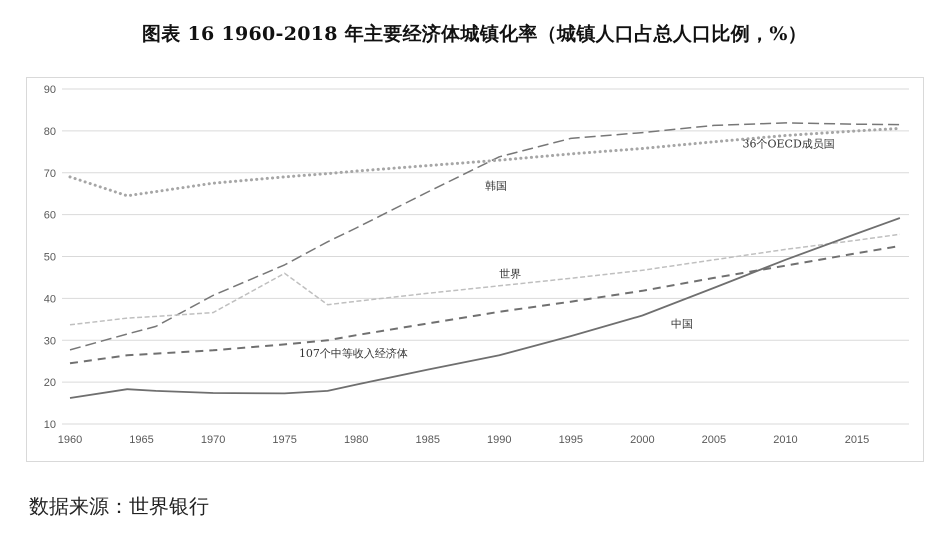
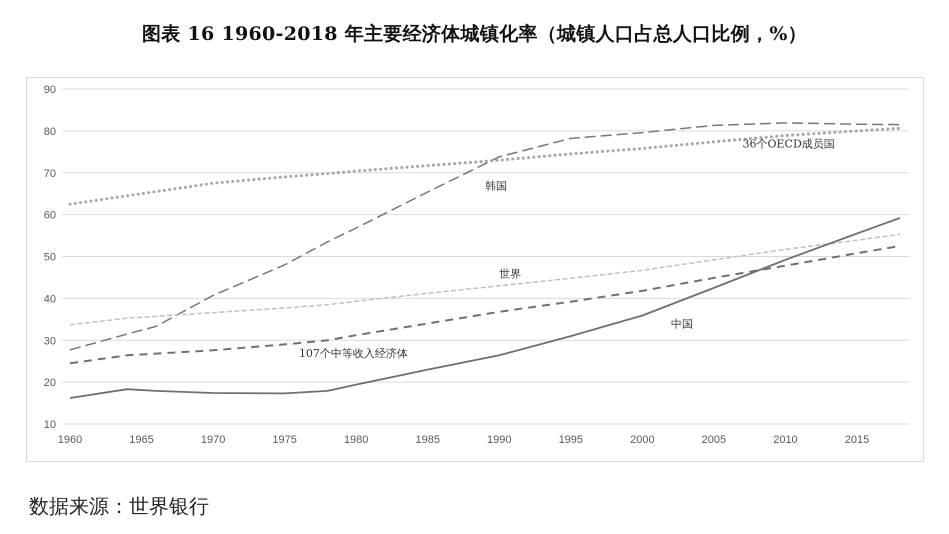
36个OECD成员国/1960: 69 -> 62
世界/1975: 46 -> 38
